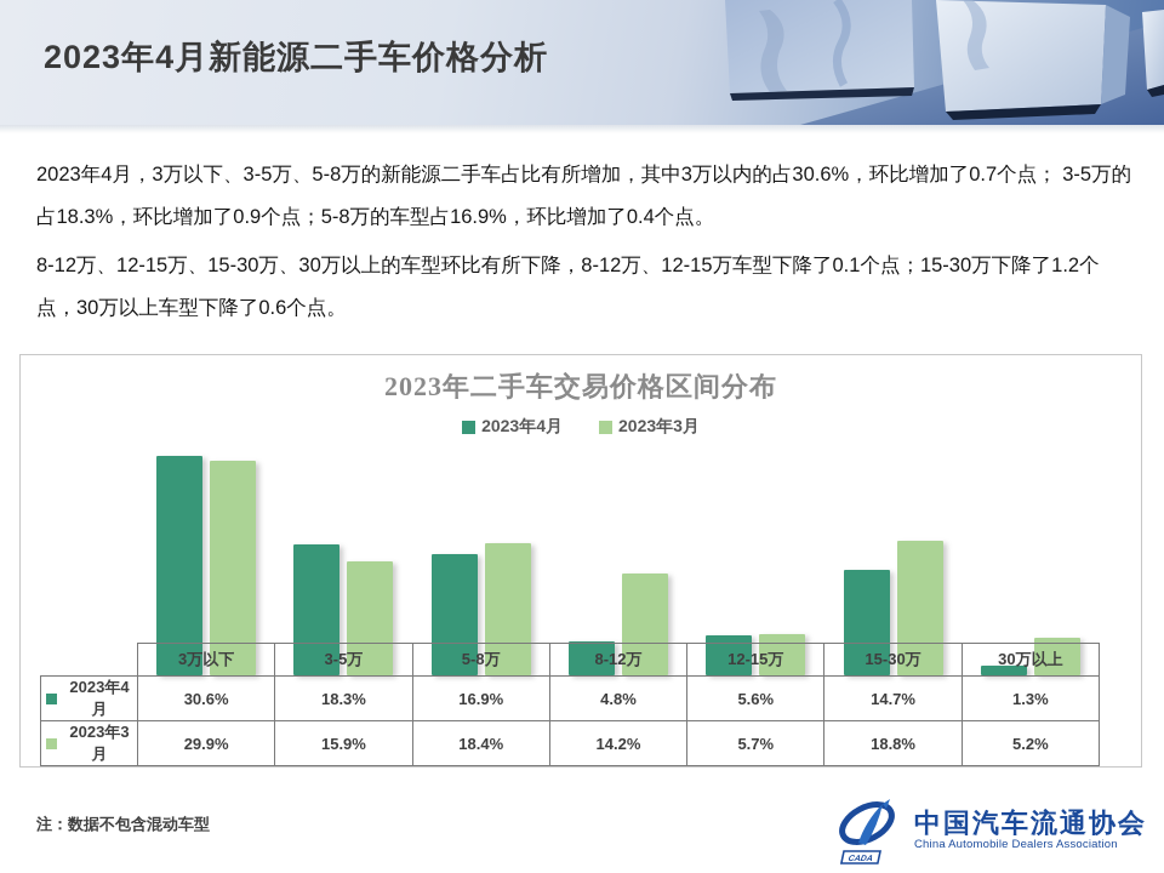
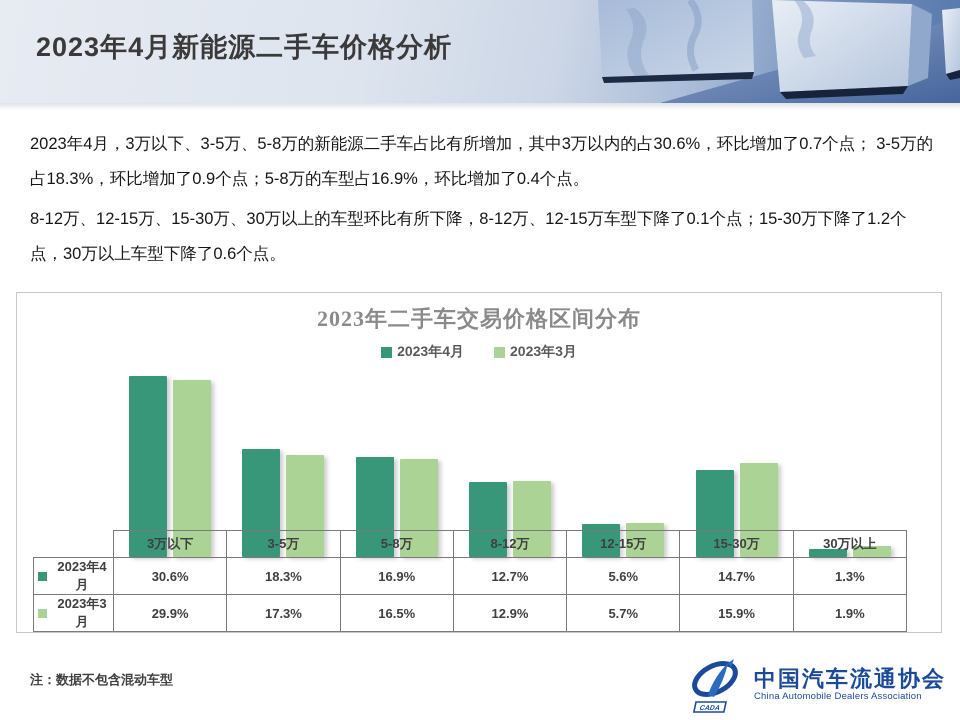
2023年3月/3-5万: 15.9% -> 17.3%
2023年3月/5-8万: 18.4% -> 16.5%
2023年4月/8-12万: 4.8% -> 12.7%
2023年3月/8-12万: 14.2% -> 12.9%
2023年3月/15-30万: 18.8% -> 15.9%
2023年3月/30万以上: 5.2% -> 1.9%
